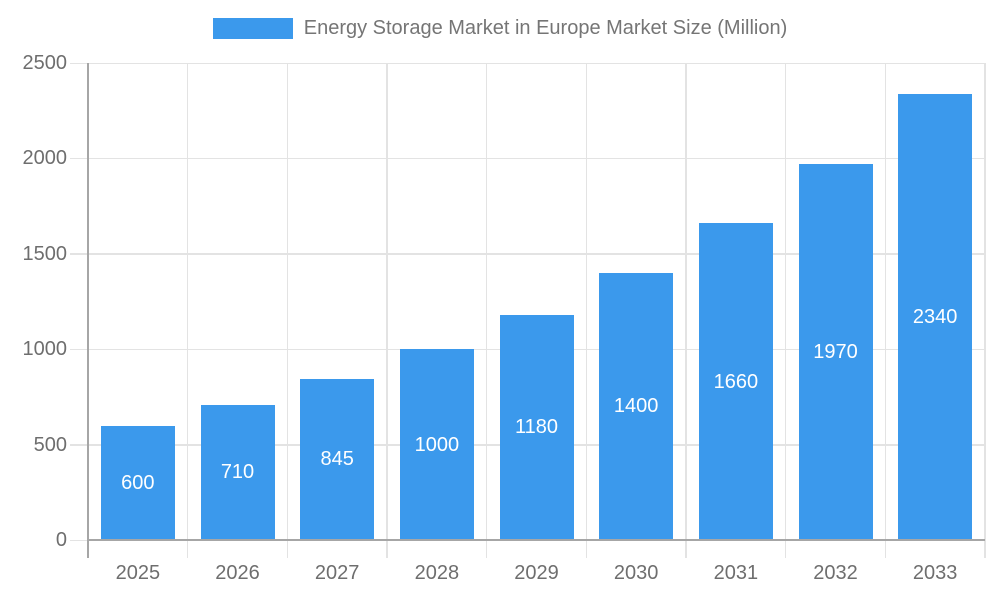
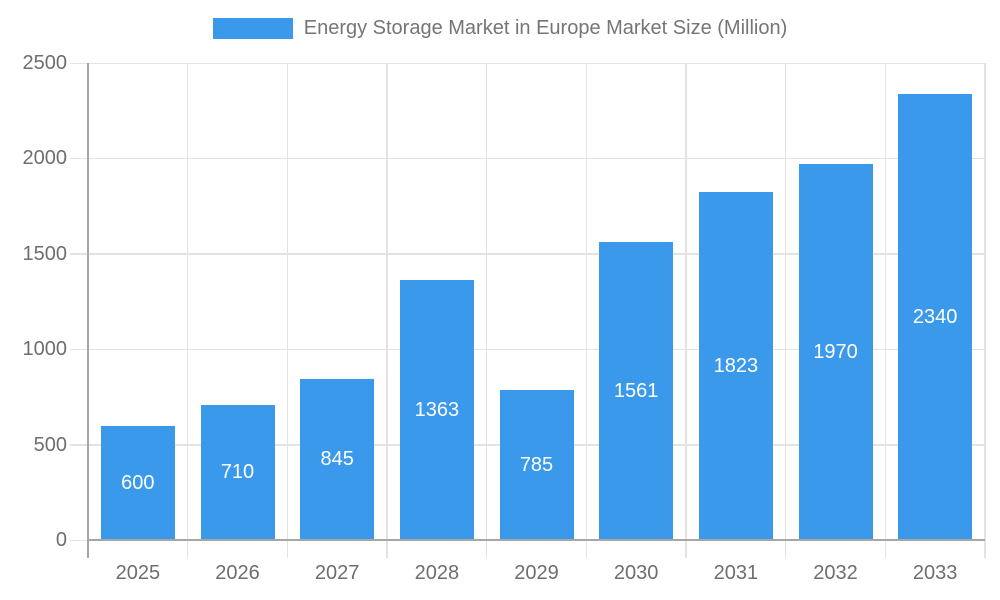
2028: 1000 -> 1363
2029: 1180 -> 785
2030: 1400 -> 1561
2031: 1660 -> 1823
